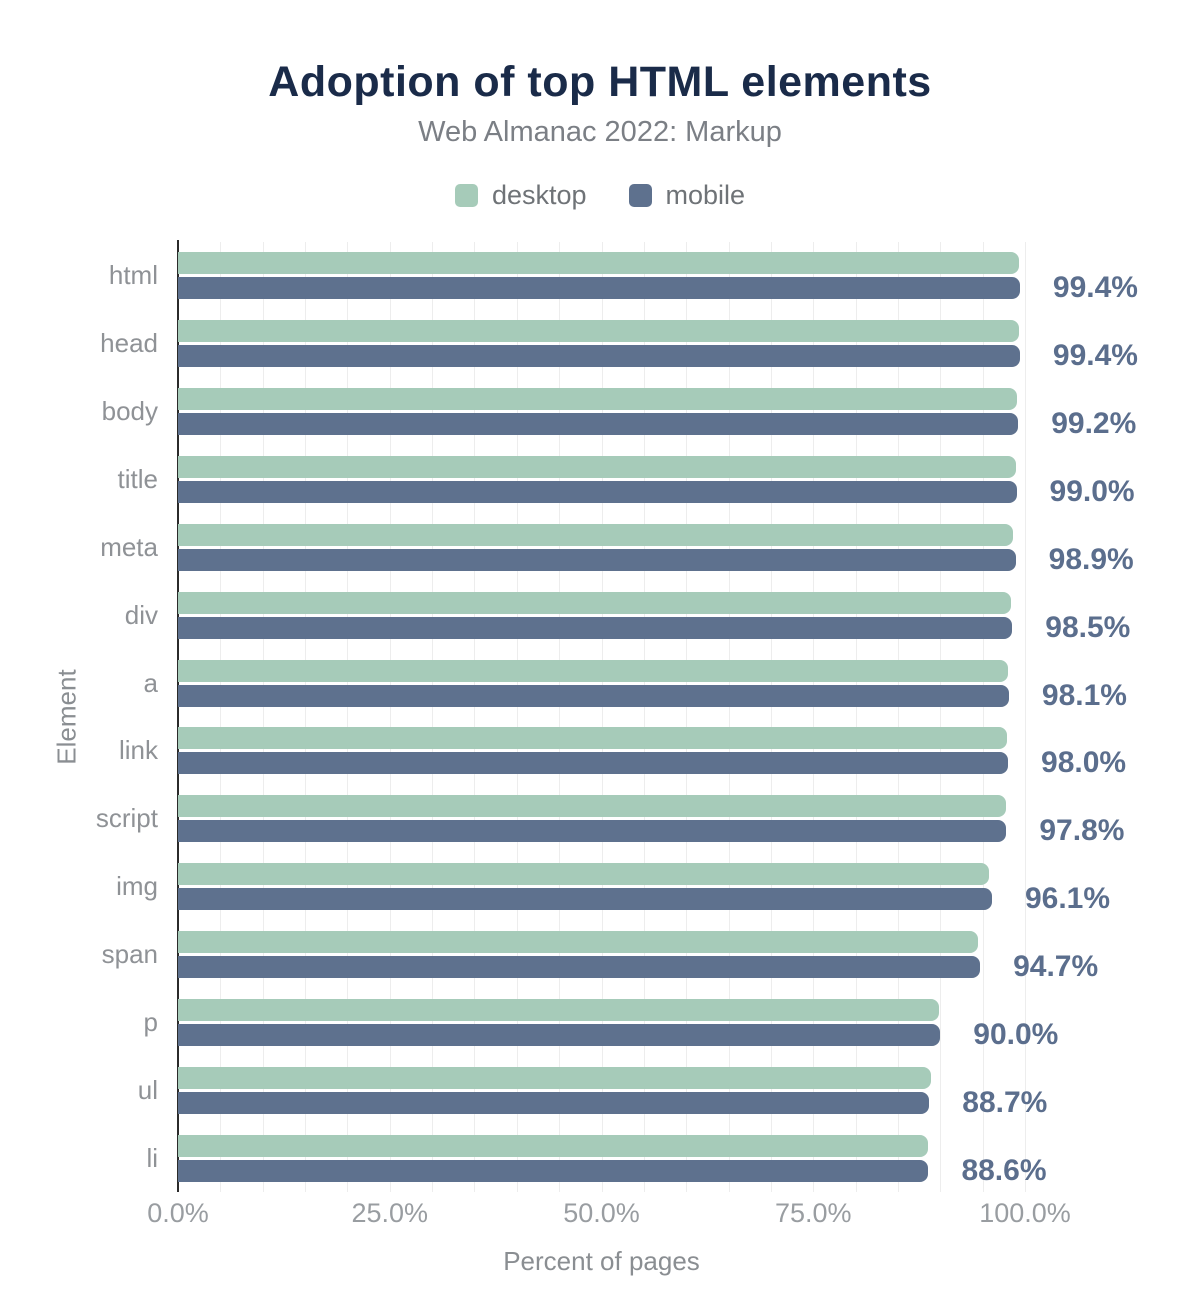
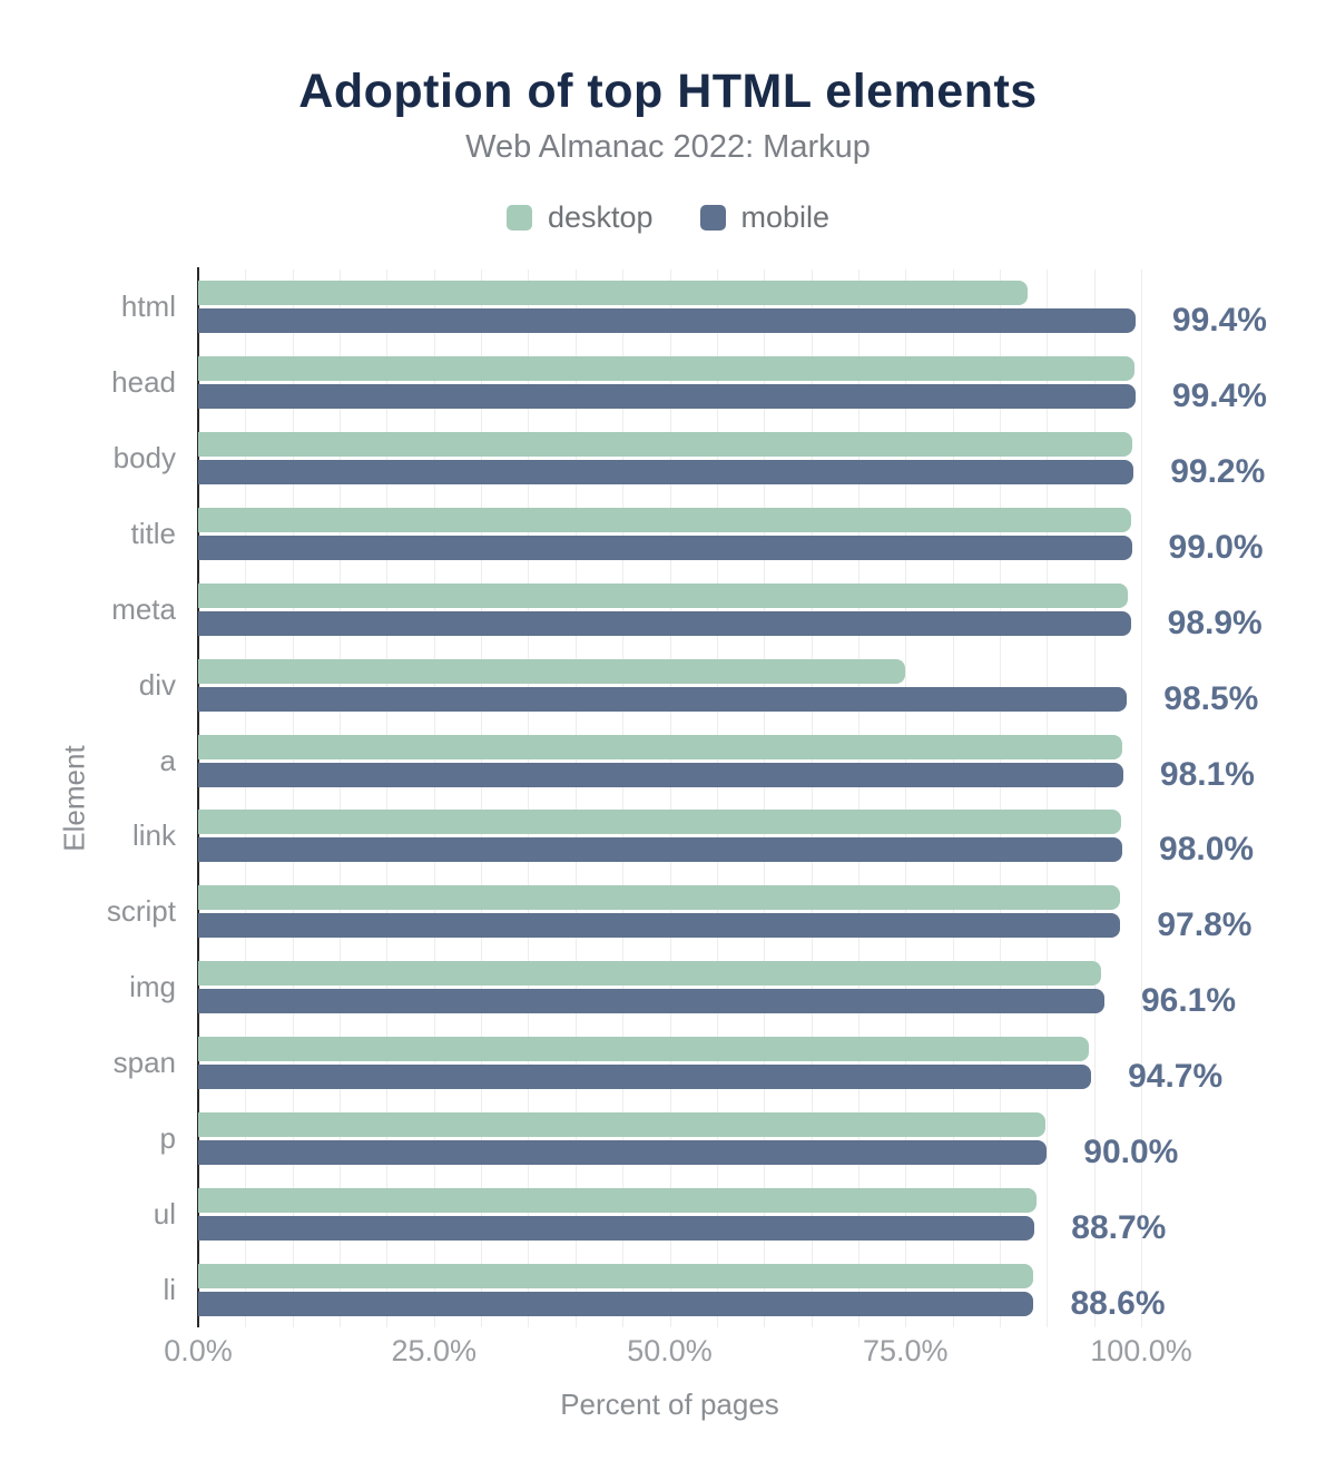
desktop/html: 99% -> 88%
desktop/div: 98% -> 75%
